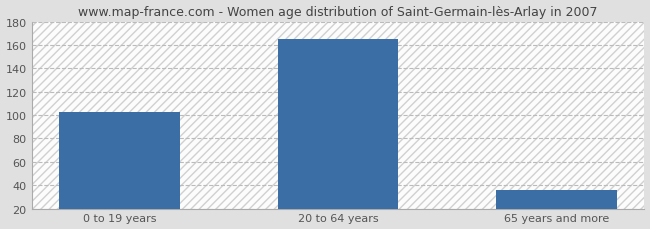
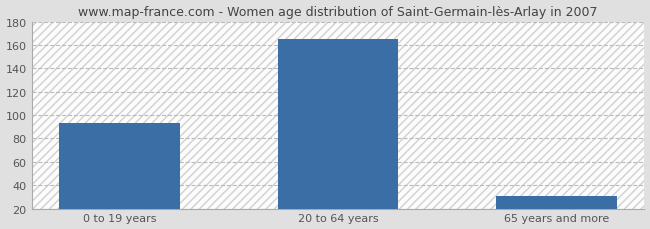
0 to 19 years: 103 -> 93
65 years and more: 36 -> 31
